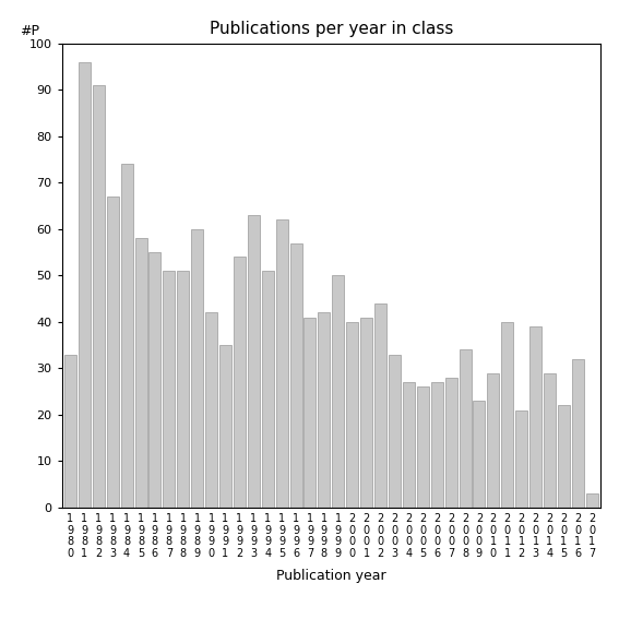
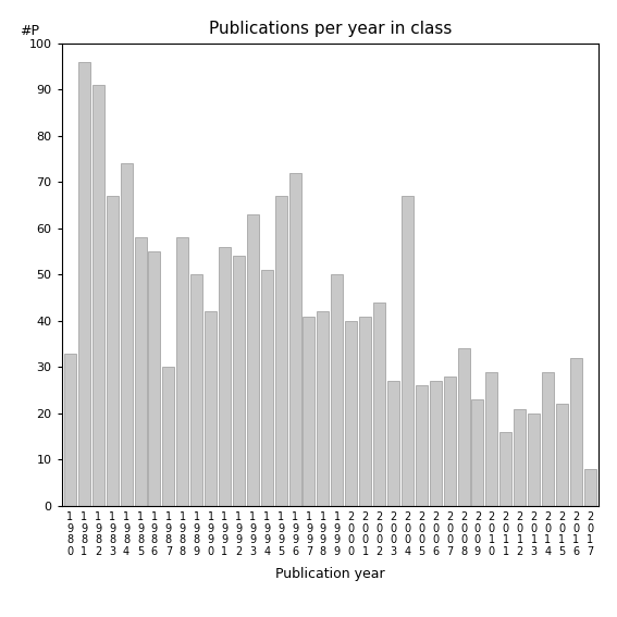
1 9 8 7: 51 -> 30
1 9 8 8: 51 -> 58
1 9 8 9: 60 -> 50
1 9 9 1: 35 -> 56
1 9 9 5: 62 -> 67
1 9 9 6: 57 -> 72
2 0 0 3: 33 -> 27
2 0 0 4: 27 -> 67
2 0 1 1: 40 -> 16
2 0 1 3: 39 -> 20
2 0 1 7: 3 -> 8
